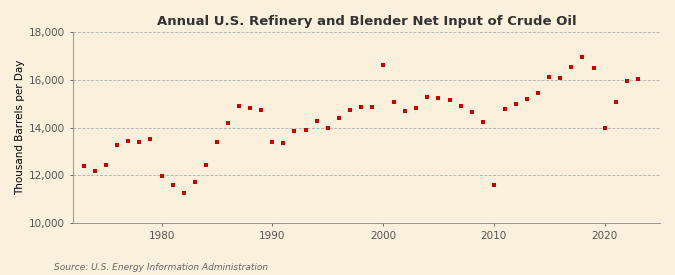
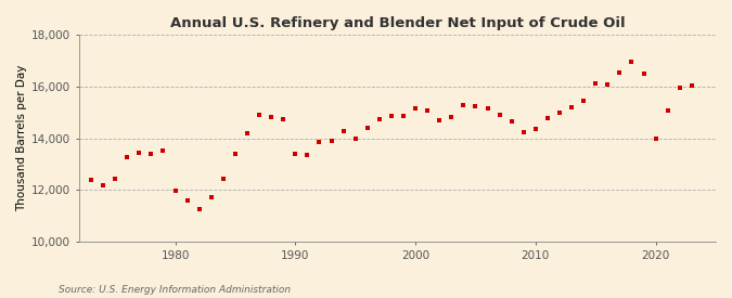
2000: 16,600 -> 15,140
2010: 11,600 -> 14,360
